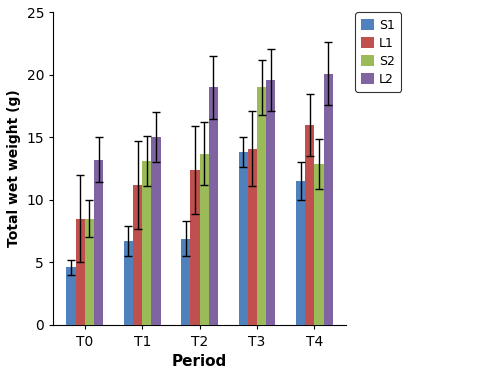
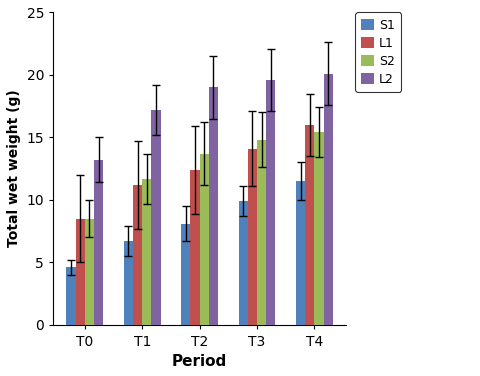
S2/T1: 13.1 -> 11.7
L2/T1: 15.0 -> 17.2
S1/T2: 6.9 -> 8.1
S1/T3: 13.8 -> 9.9
S2/T3: 19.0 -> 14.8
S2/T4: 12.9 -> 15.4
